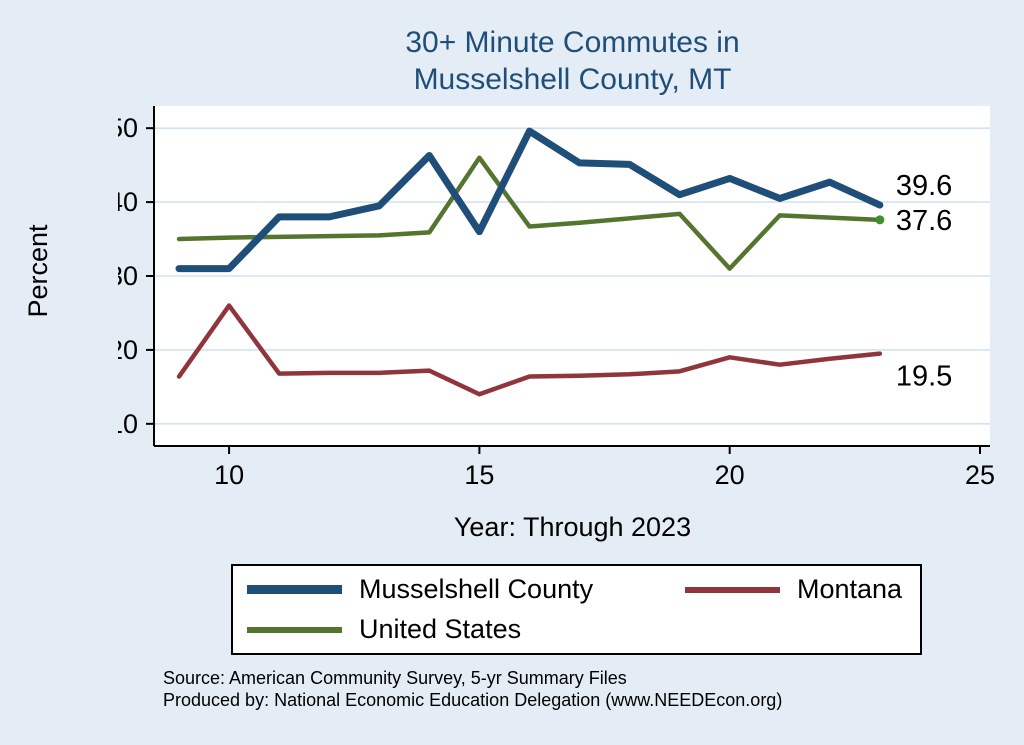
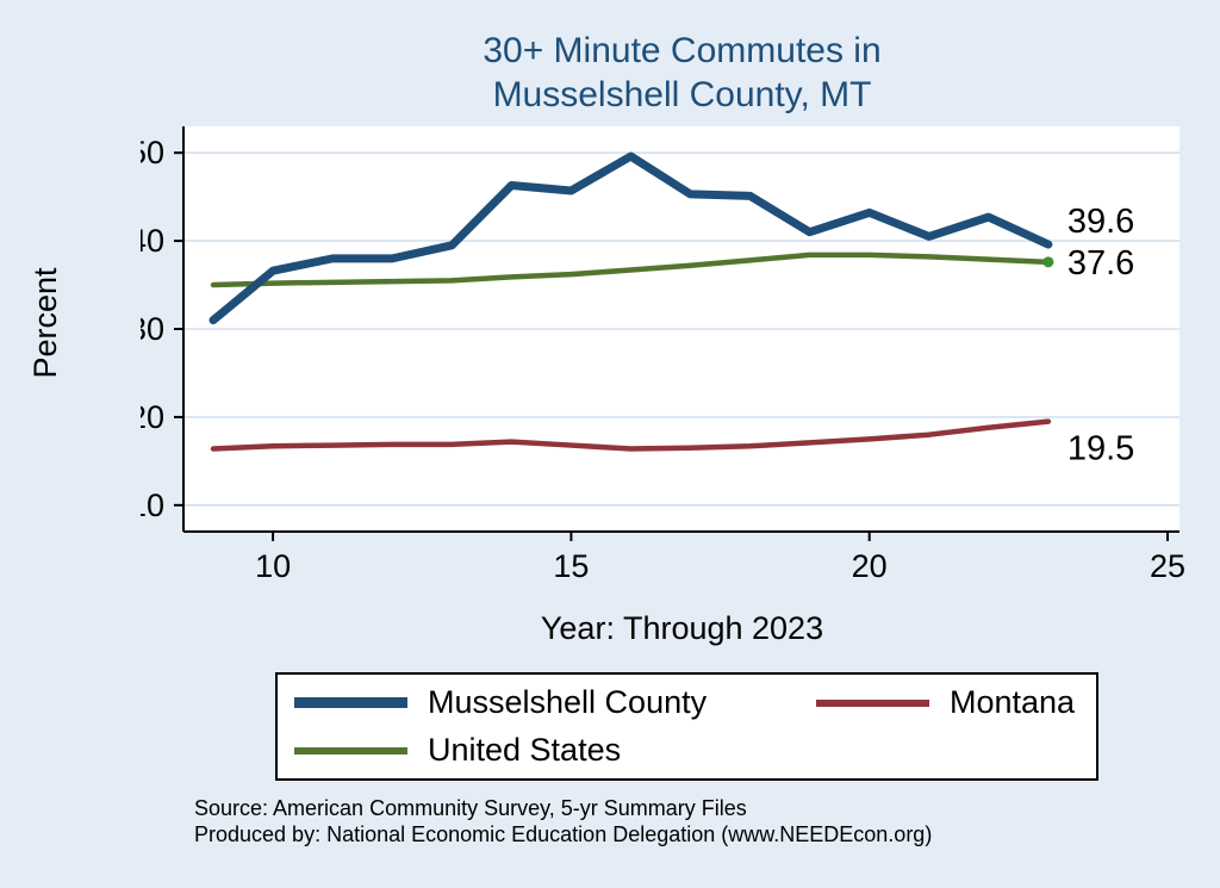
Musselshell County/10: 31 -> 37
Montana/10: 26 -> 17
Musselshell County/15: 36 -> 46
Montana/15: 14 -> 17
United States/15: 46 -> 36
Montana/20: 19 -> 18
United States/20: 31 -> 38
